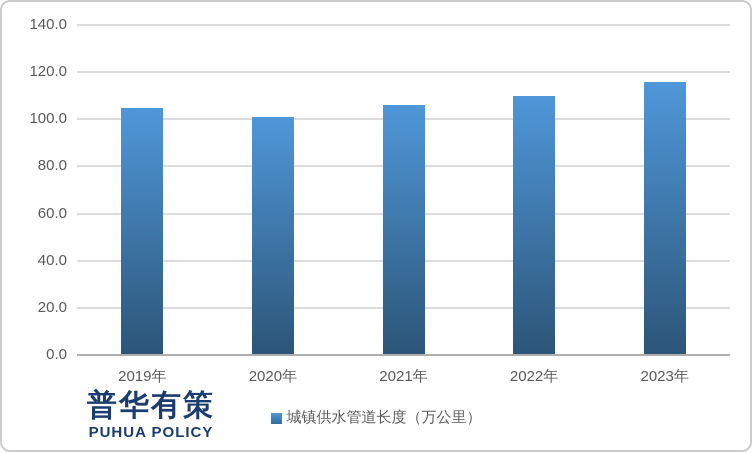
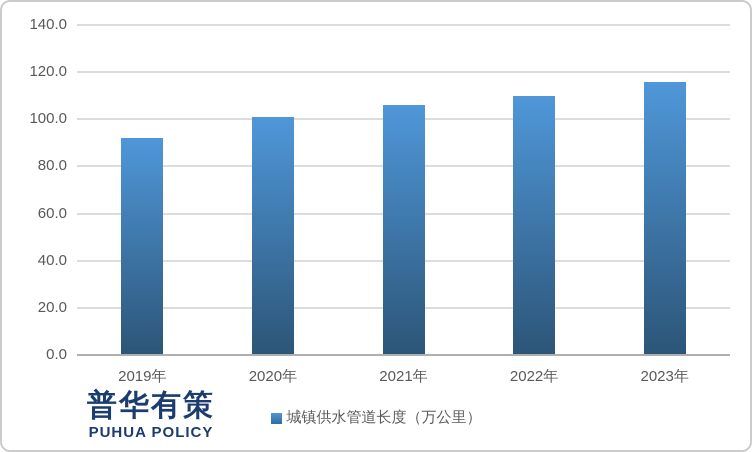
2019年: 105 -> 92
